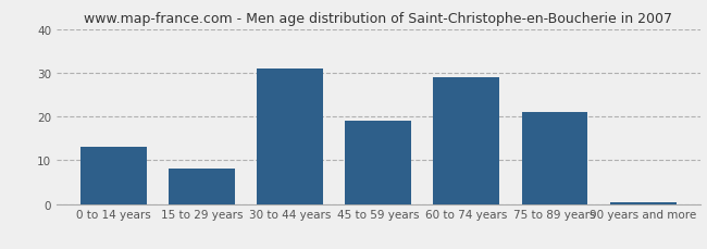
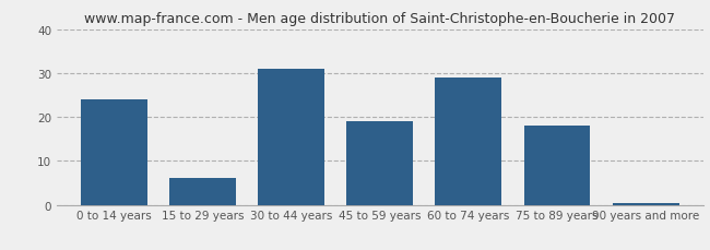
0 to 14 years: 13.0 -> 24.0
15 to 29 years: 8.0 -> 6.0
75 to 89 years: 21.0 -> 18.0
